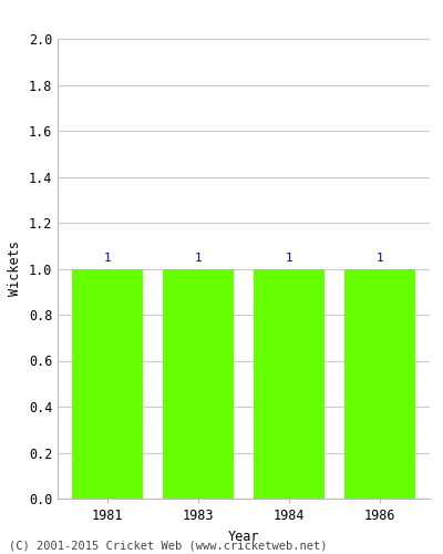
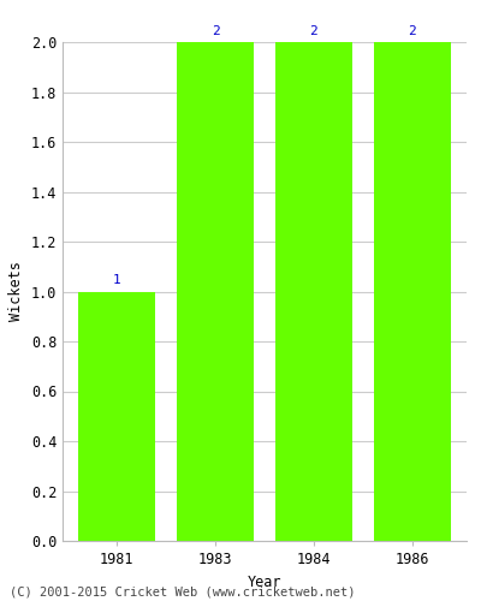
1983: 1 -> 2
1984: 1 -> 2
1986: 1 -> 2
